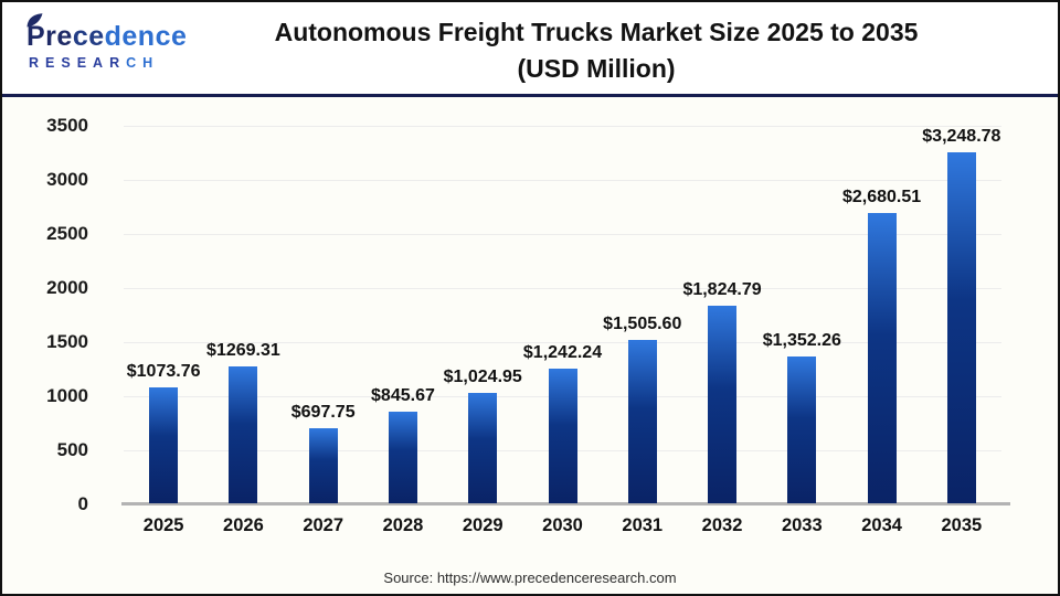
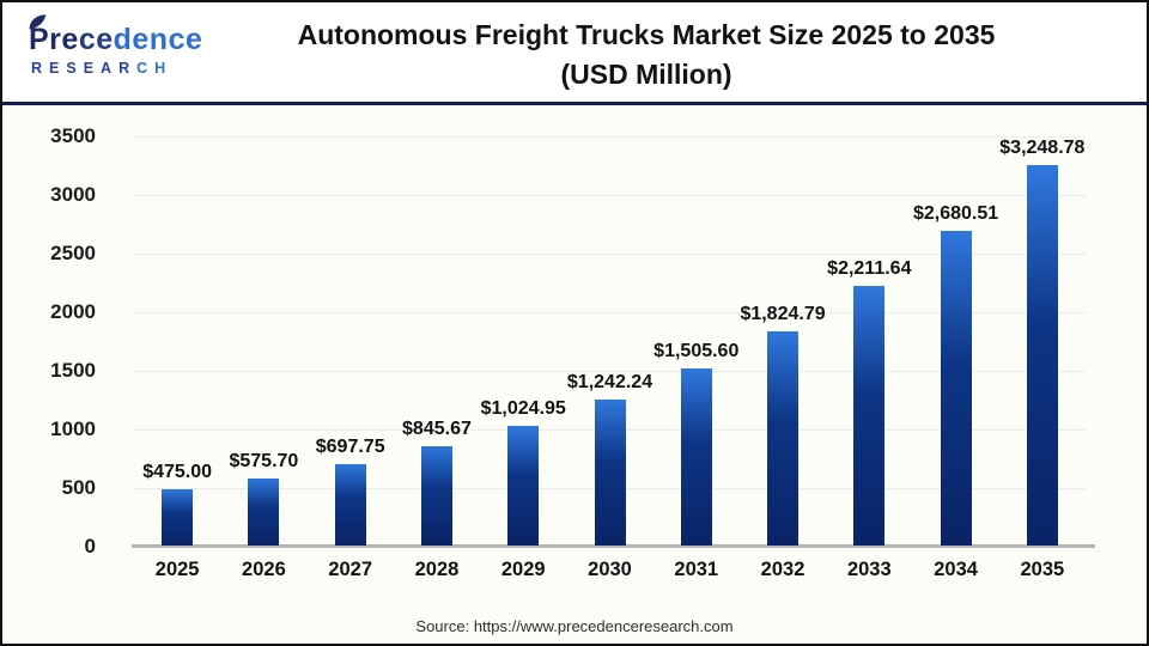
2025: $1073.76 -> $475.00
2026: $1269.31 -> $575.70
2033: $1,352.26 -> $2,211.64
